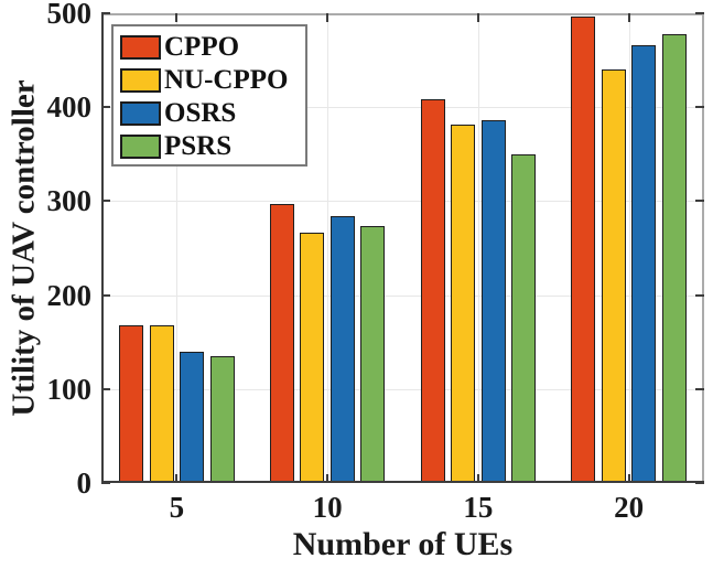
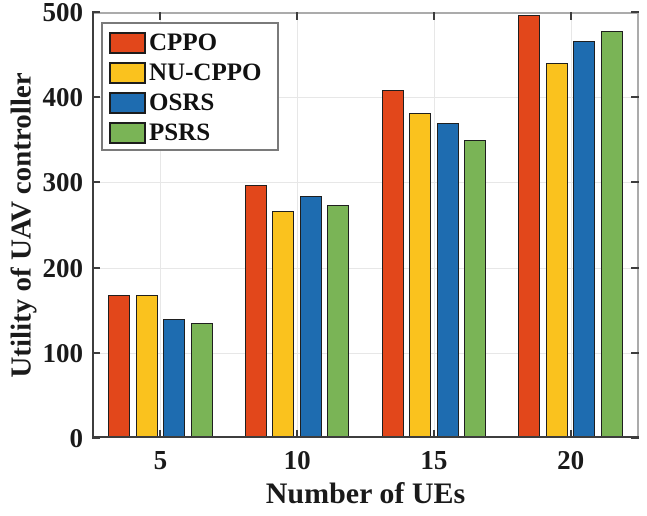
OSRS/15: 390 -> 370
